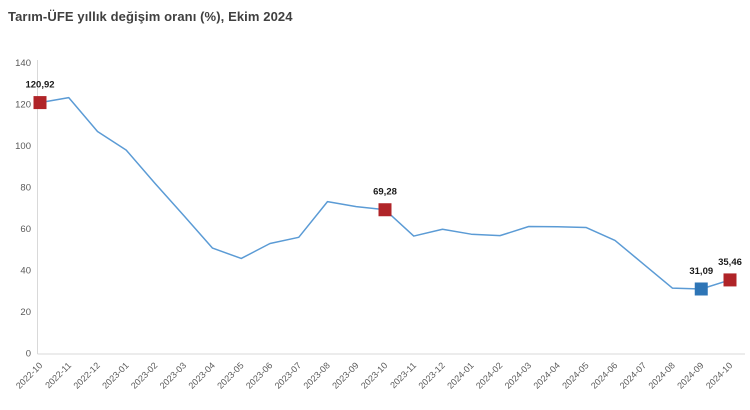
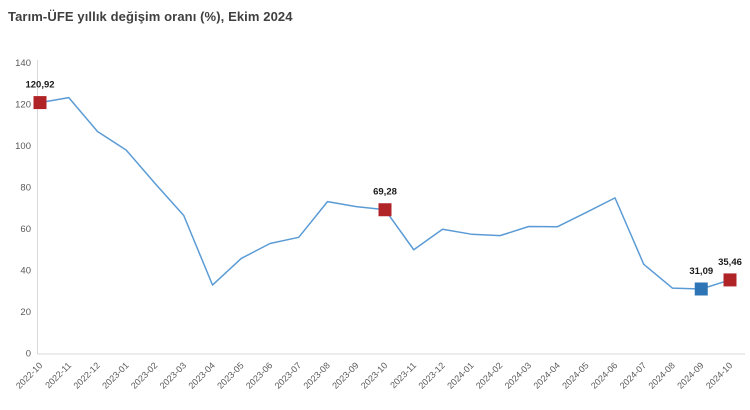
2023-04: 51 -> 33
2023-11: 57 -> 50
2024-05: 61 -> 68
2024-06: 54 -> 75
